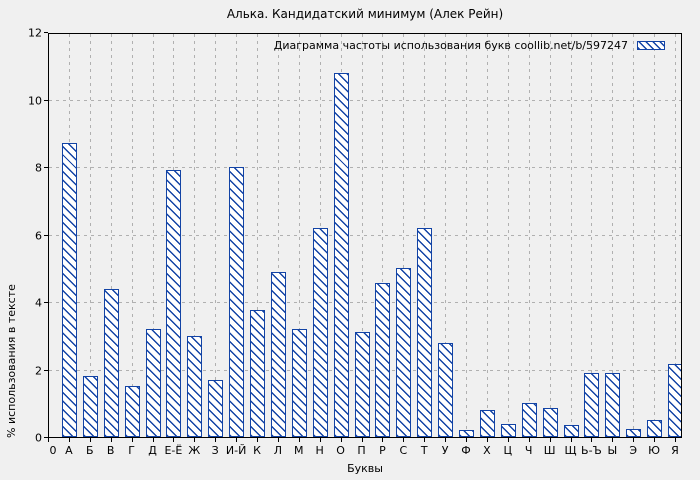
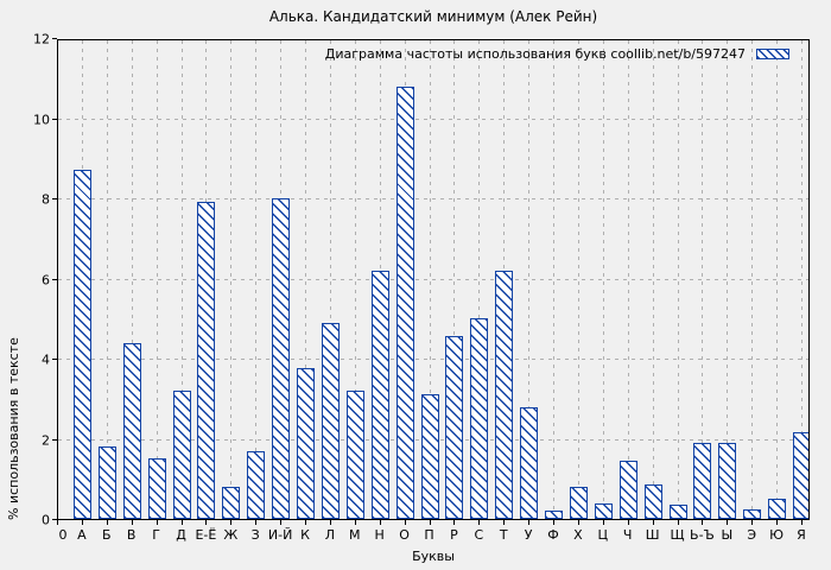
Ж: 3.0 -> 0.8
Ч: 1.0 -> 1.4
